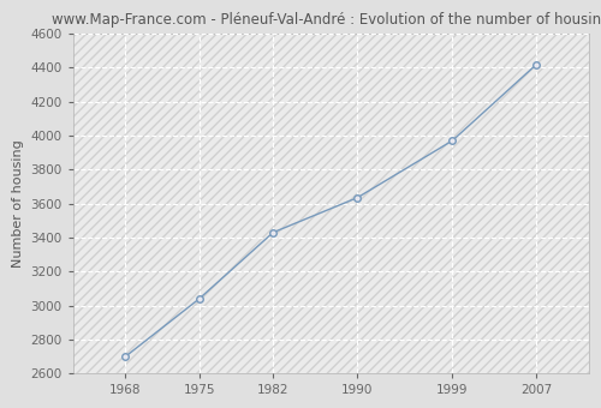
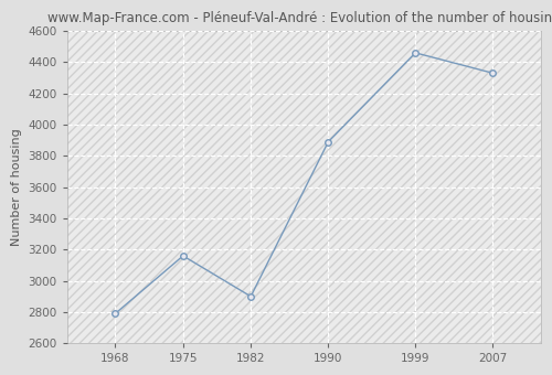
1968: 2700 -> 2790
1975: 3040 -> 3160
1982: 3430 -> 2900
1990: 3640 -> 3890
1999: 3970 -> 4460
2007: 4420 -> 4330
